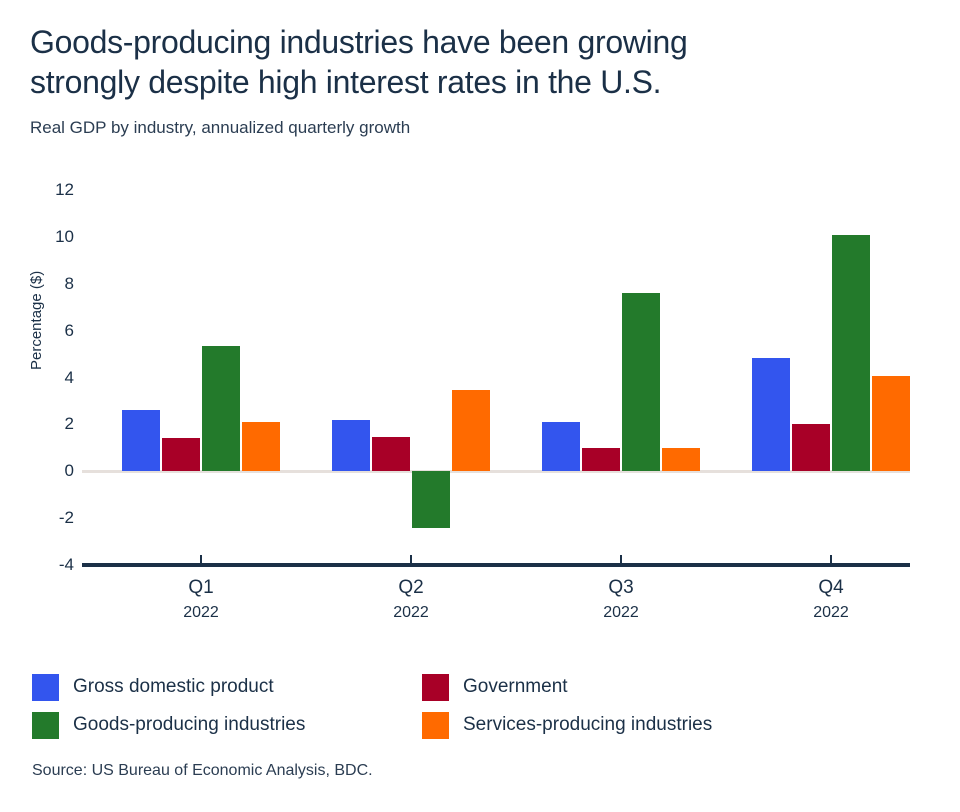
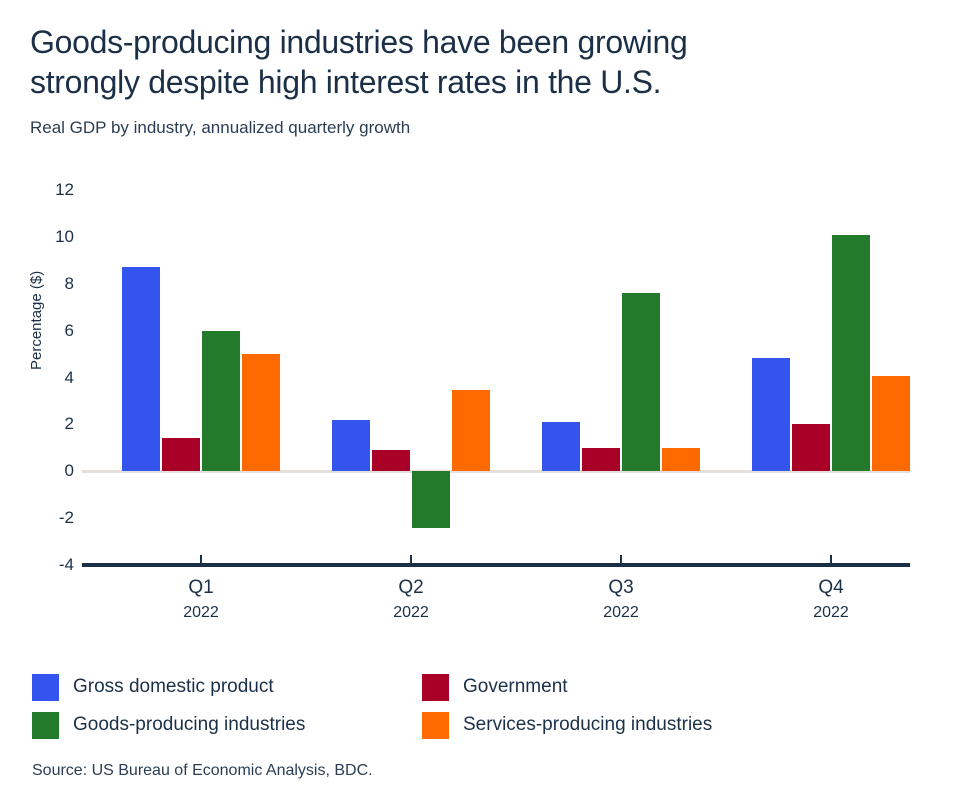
Gross domestic product/Q1: 2.6 -> 8.7
Goods-producing industries/Q1: 5.3 -> 6.0
Services-producing industries/Q1: 2.1 -> 5.0
Government/Q2: 1.4 -> 0.9
